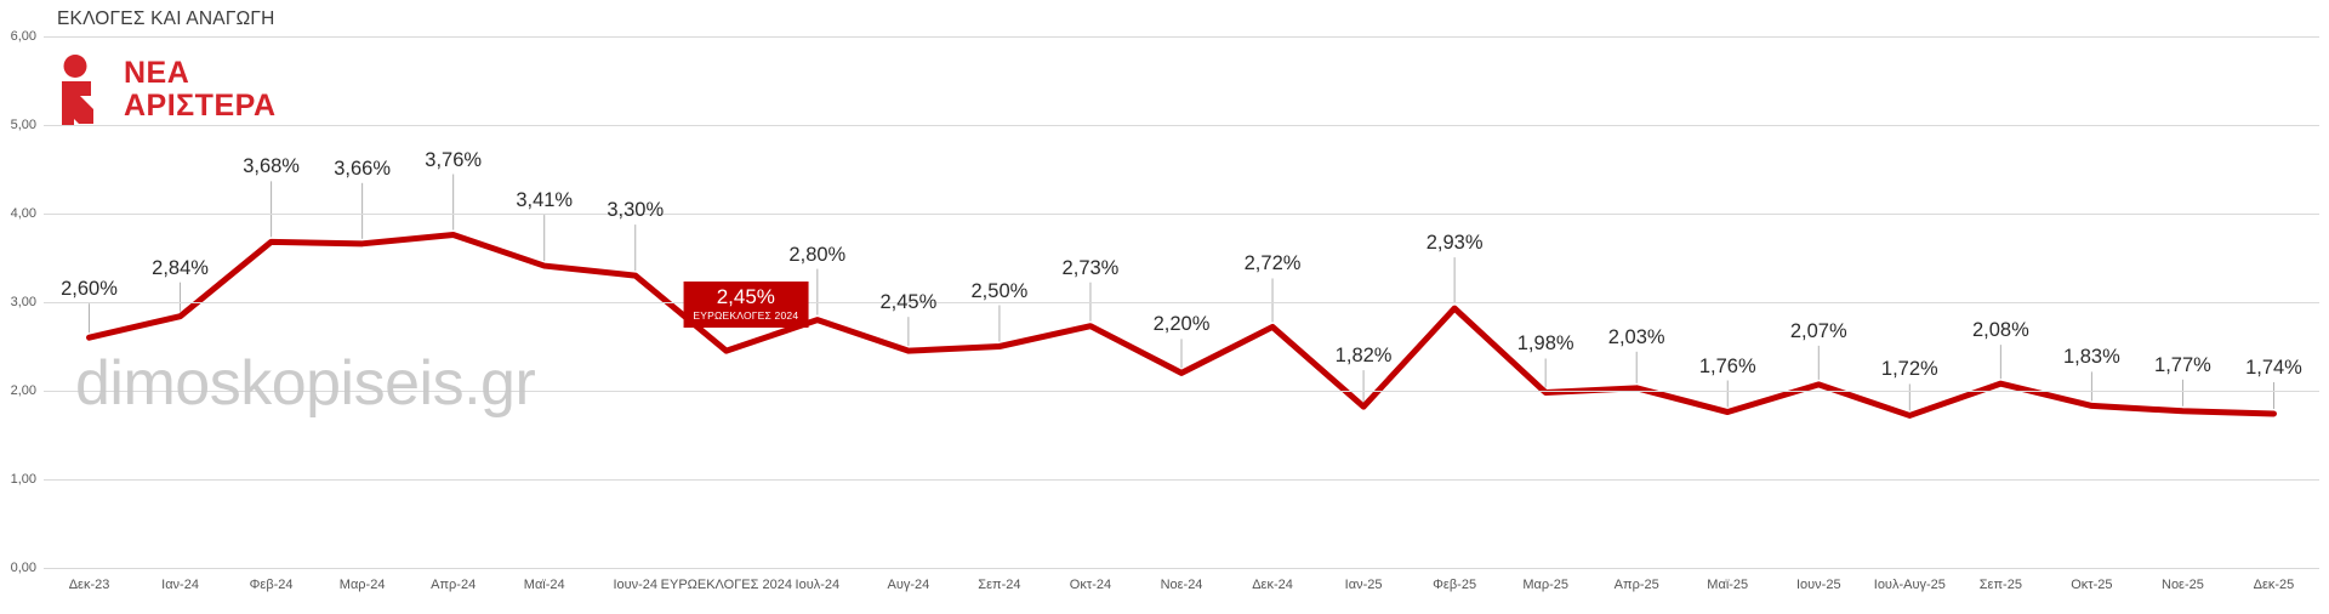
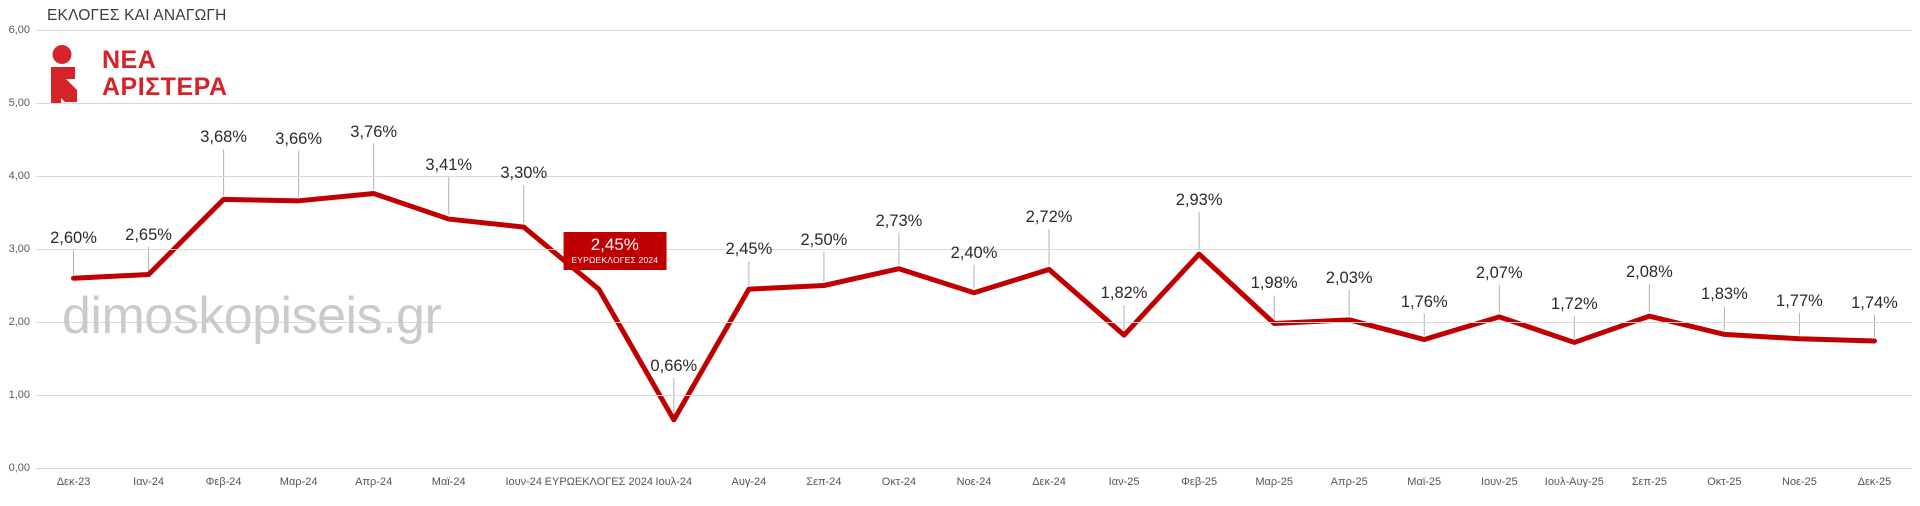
Ιαν-24: 2,84% -> 2,65%
Ιουλ-24: 2,80% -> 0,66%
Νοε-24: 2,20% -> 2,40%
